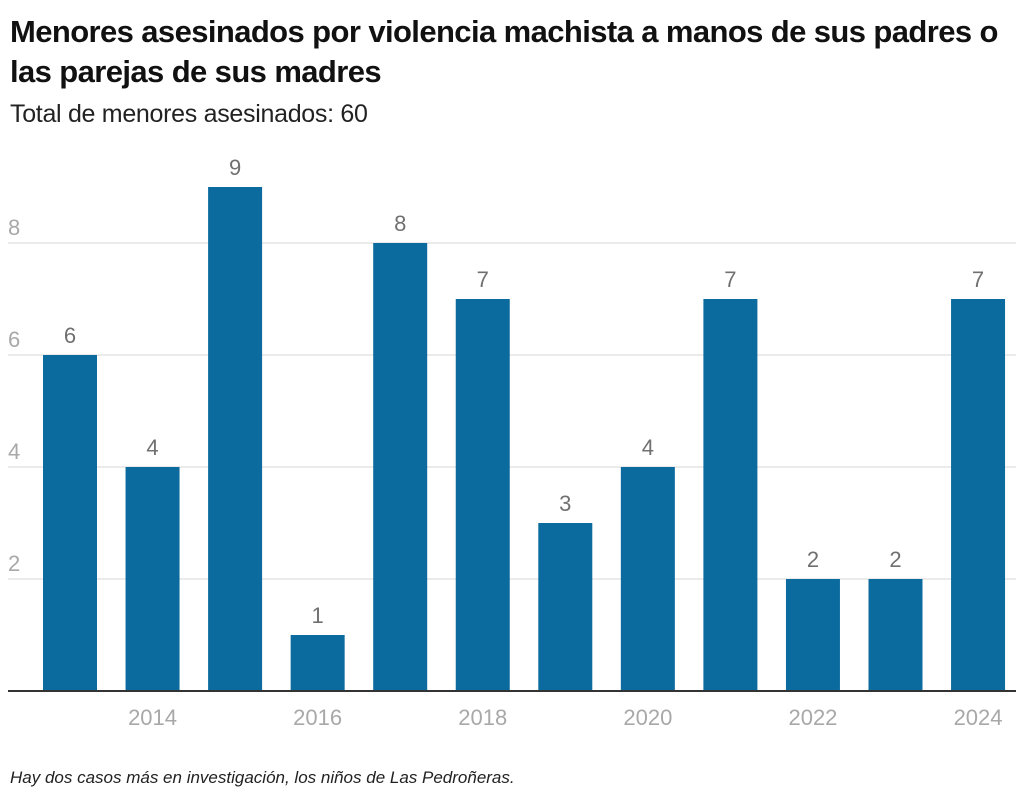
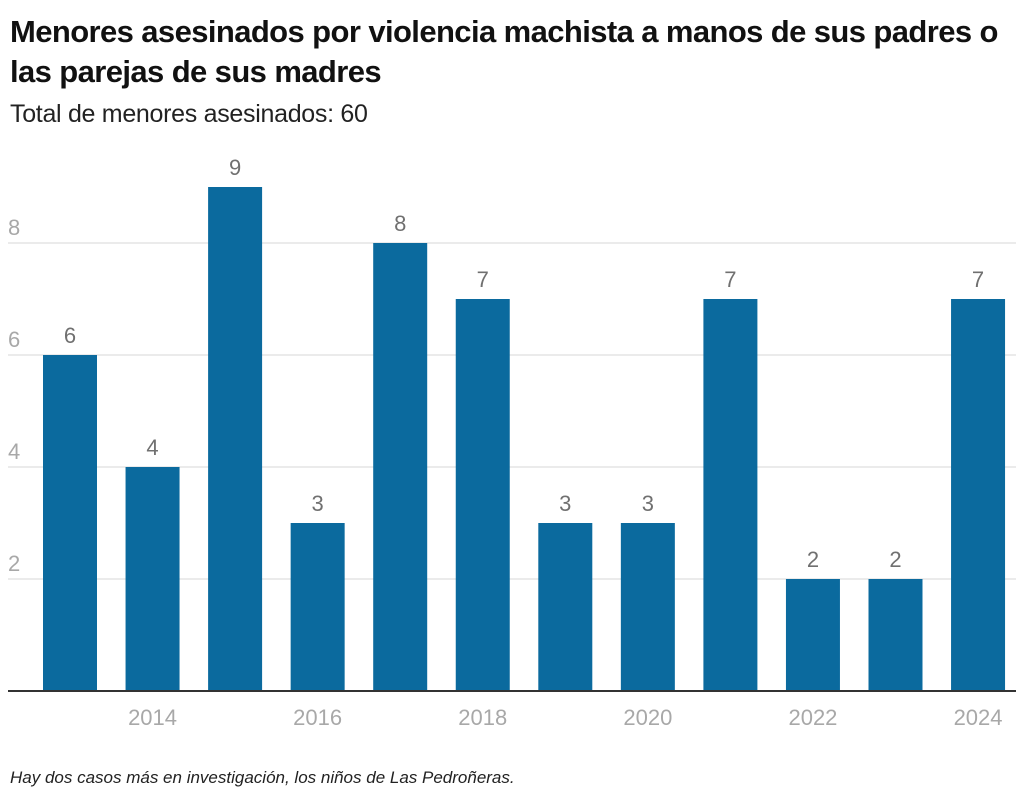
2016: 1 -> 3
2020: 4 -> 3
